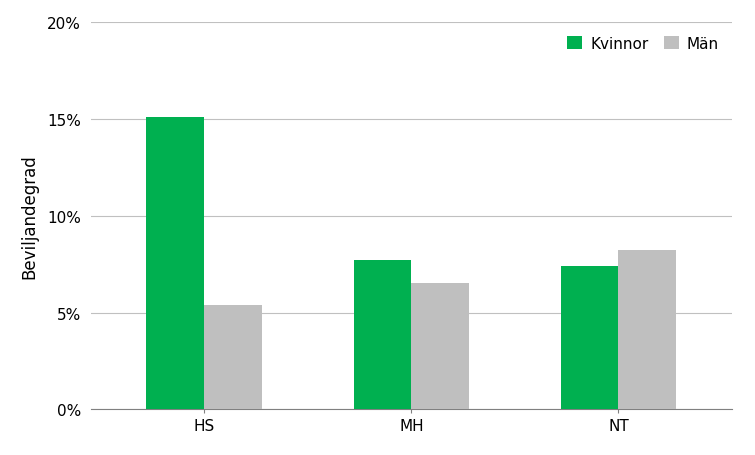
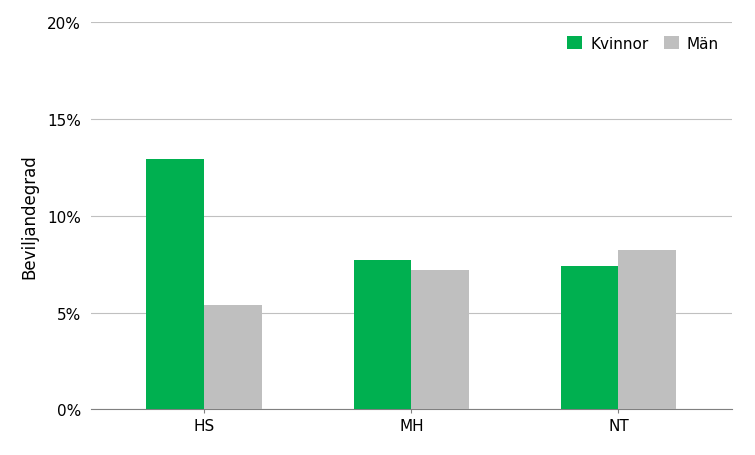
Kvinnor/HS: 15.1% -> 12.9%
Män/MH: 6.5% -> 7.2%
